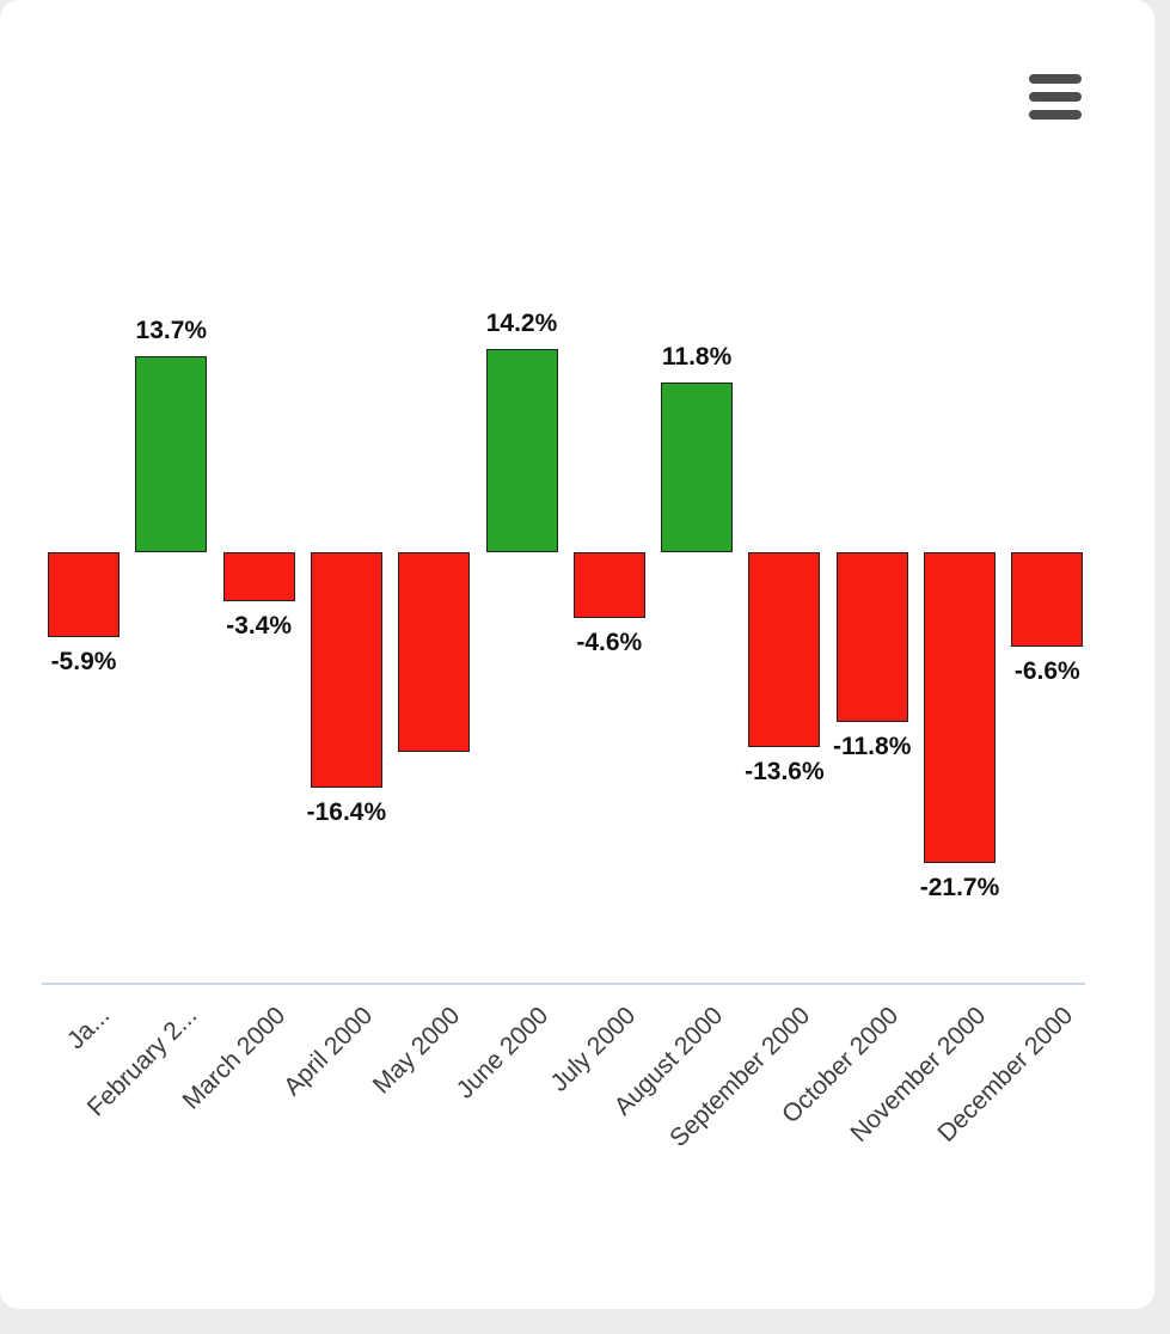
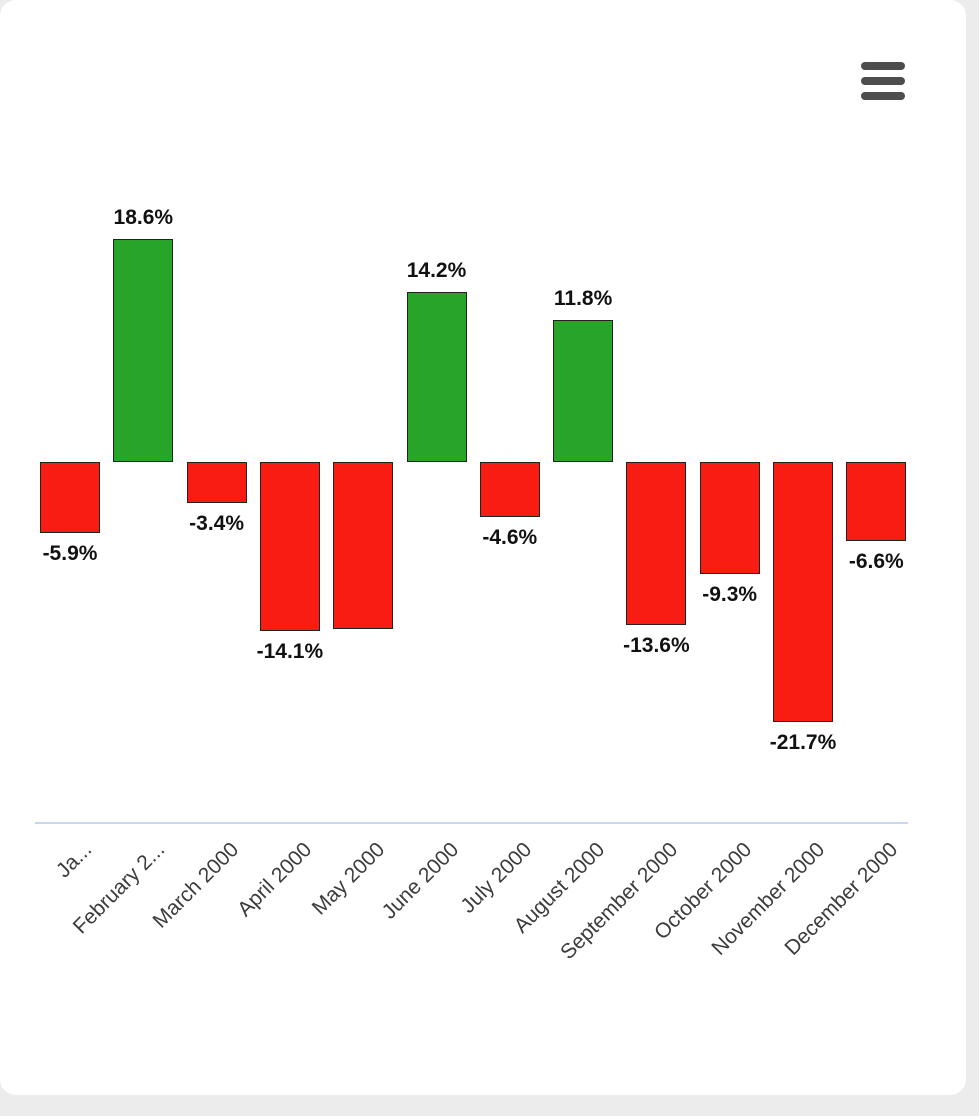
February 2...: 13.7% -> 18.6%
April 2000: -16.4% -> -14.1%
October 2000: -11.8% -> -9.3%
